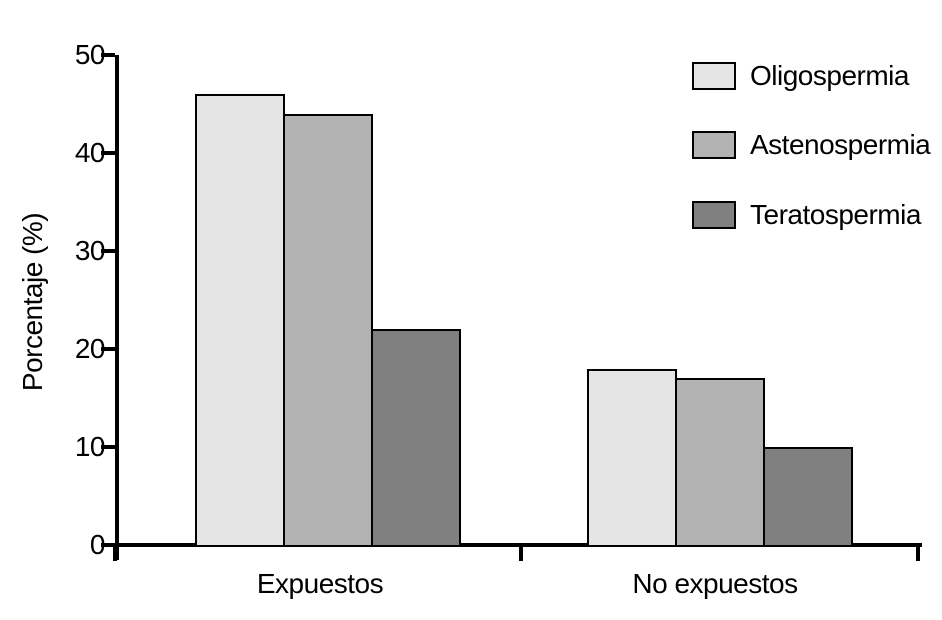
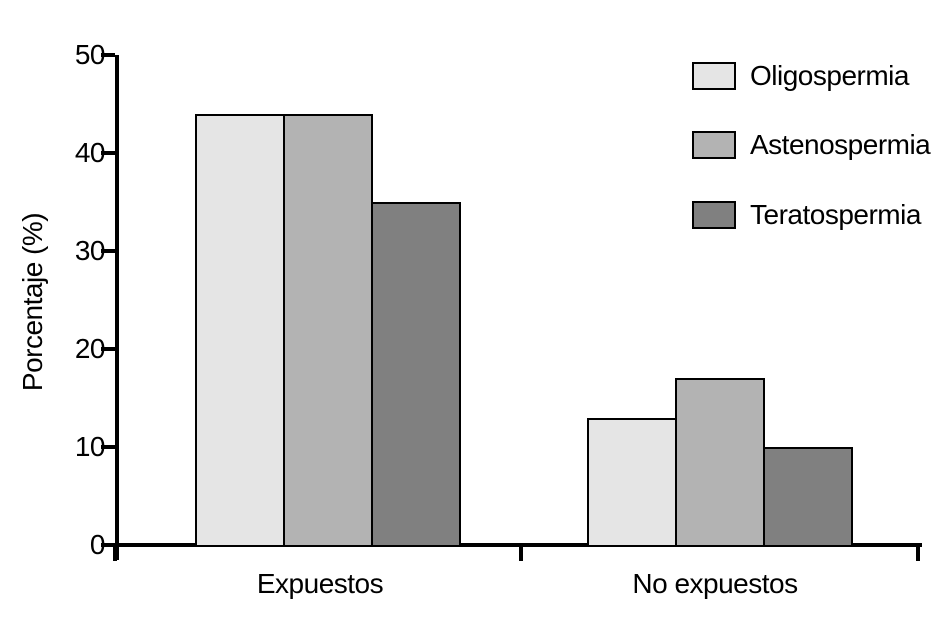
Oligospermia/Expuestos: 46 -> 44
Teratospermia/Expuestos: 22 -> 35
Oligospermia/No expuestos: 18 -> 13
